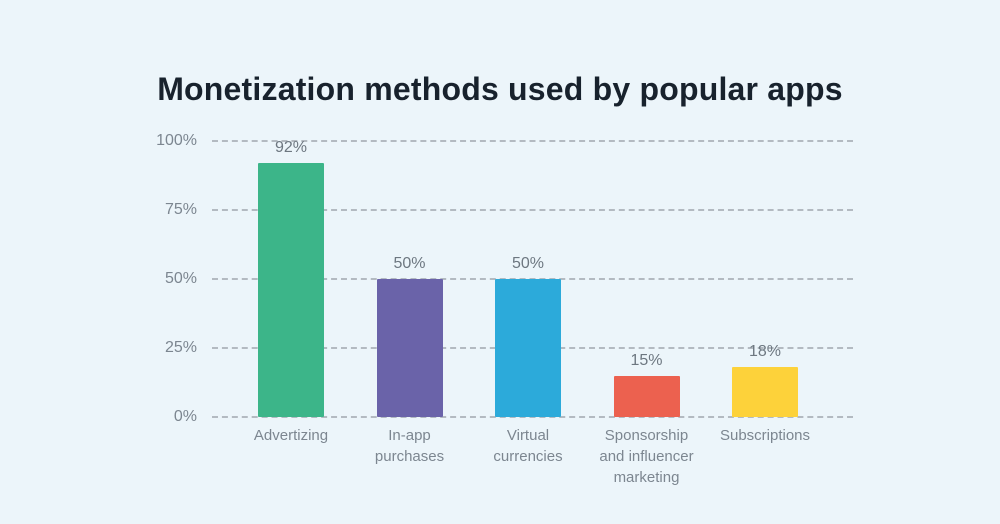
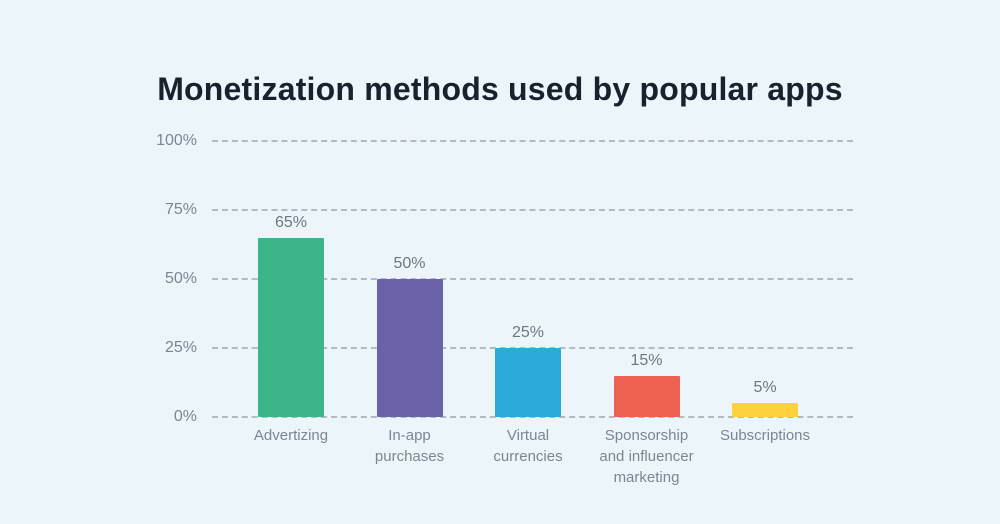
Advertizing: 92% -> 65%
Virtual currencies: 50% -> 25%
Subscriptions: 18% -> 5%
